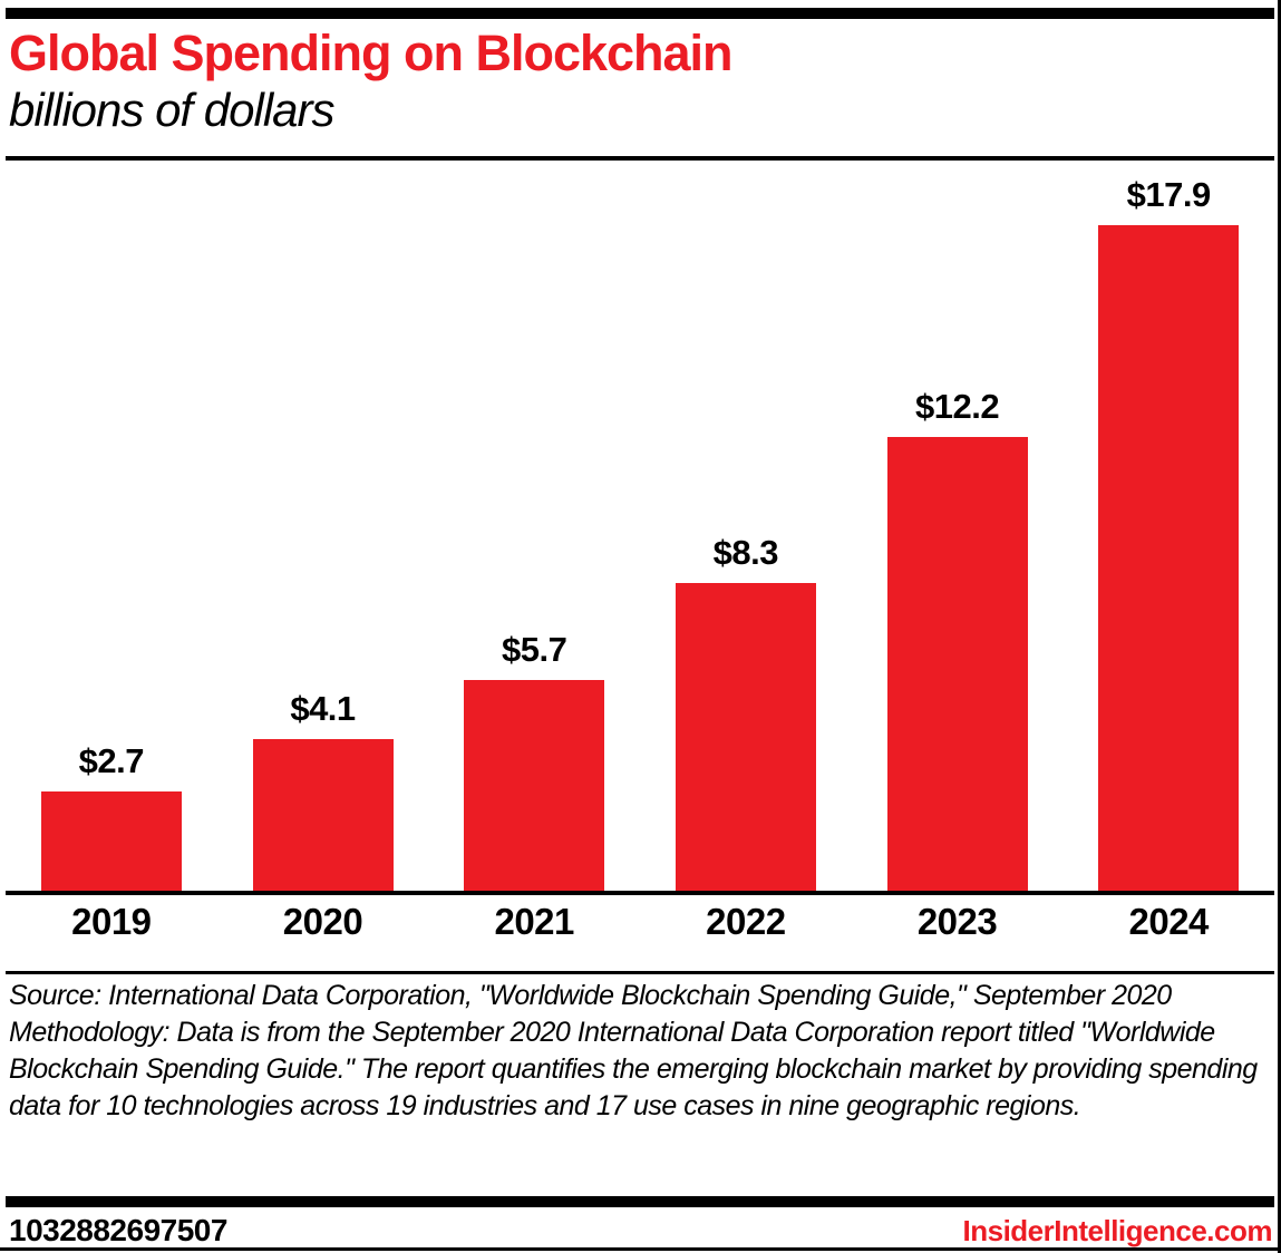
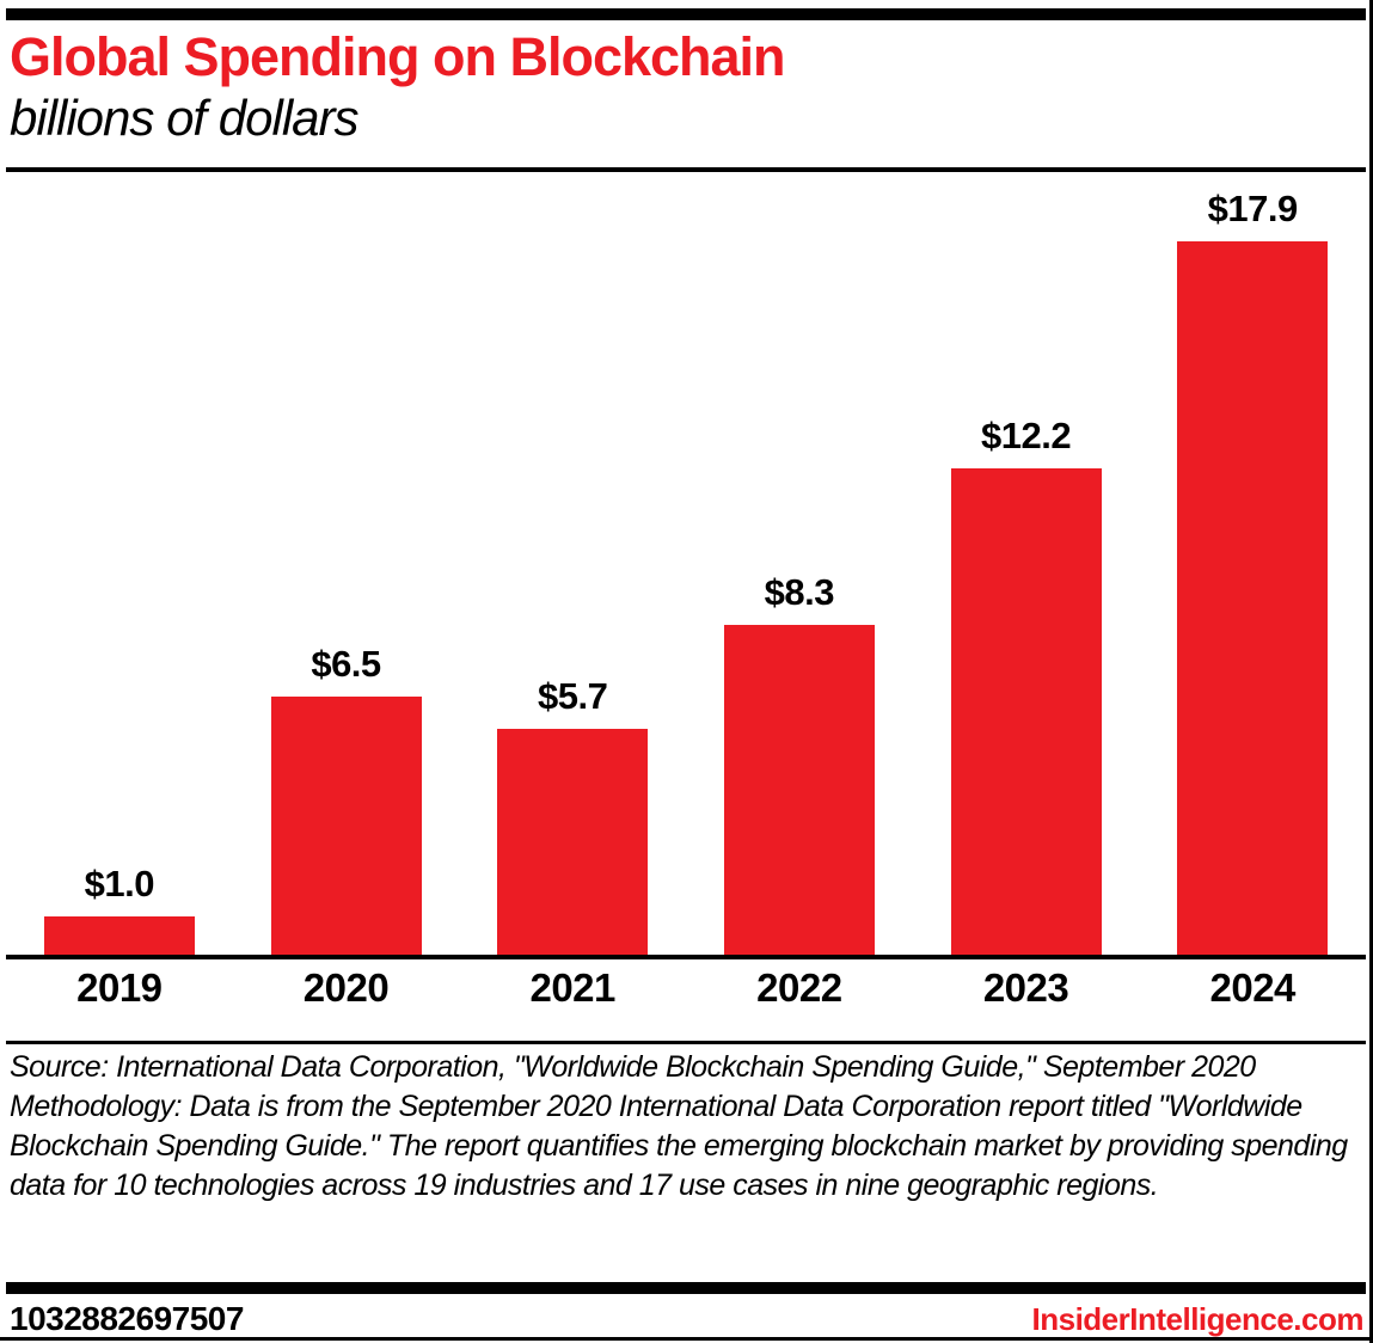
2019: $2.7 -> $1.0
2020: $4.1 -> $6.5
